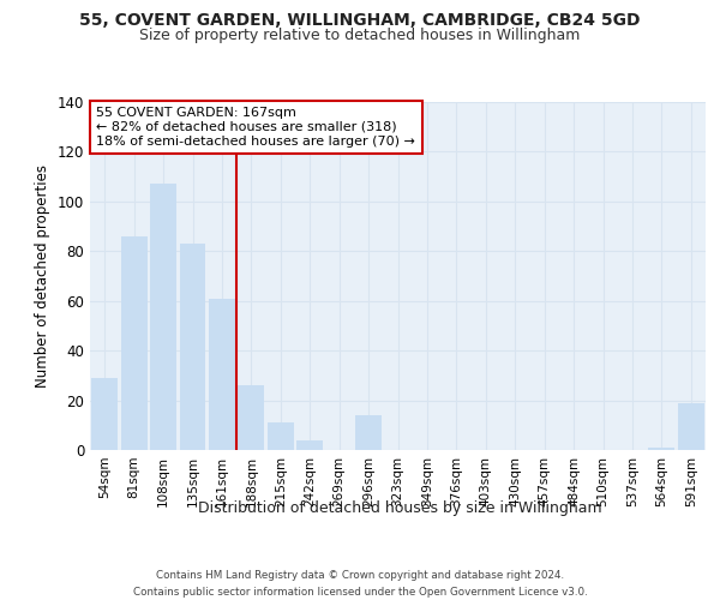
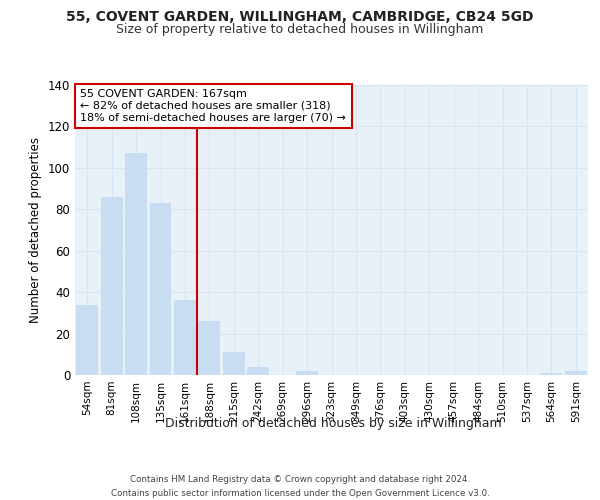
54sqm: 29 -> 34
161sqm: 61 -> 36
296sqm: 14 -> 2
591sqm: 19 -> 2
